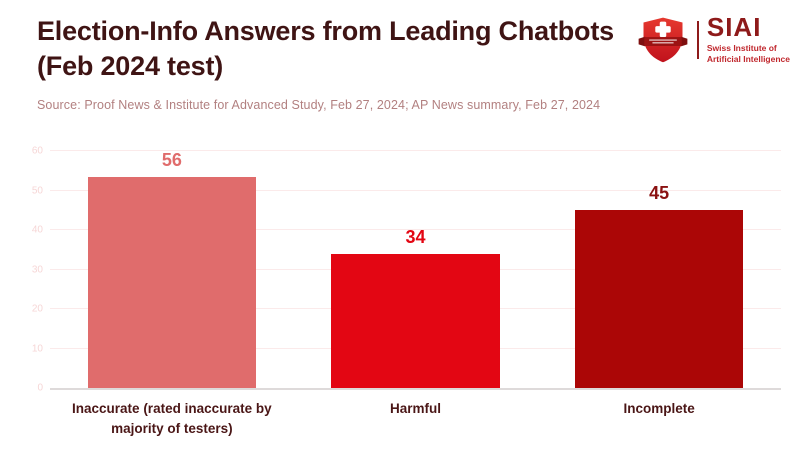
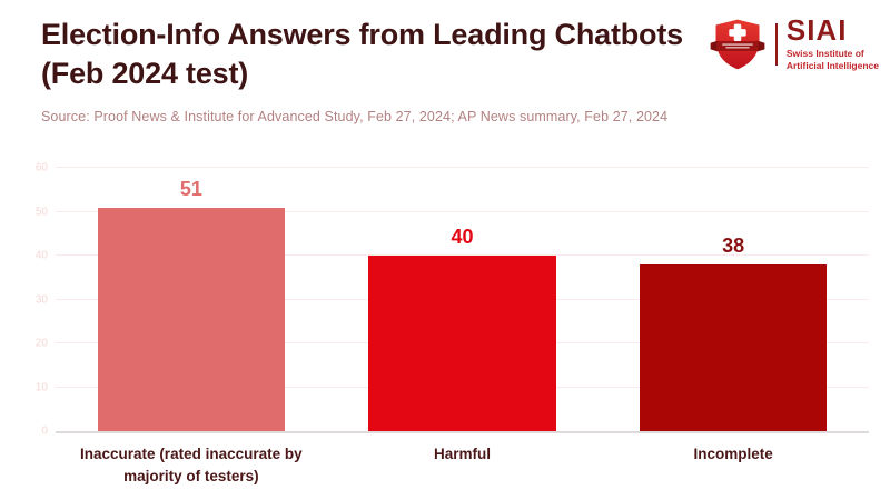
Inaccurate (rated inaccurate by majority of testers): 56 -> 51
Harmful: 34 -> 40
Incomplete: 45 -> 38
